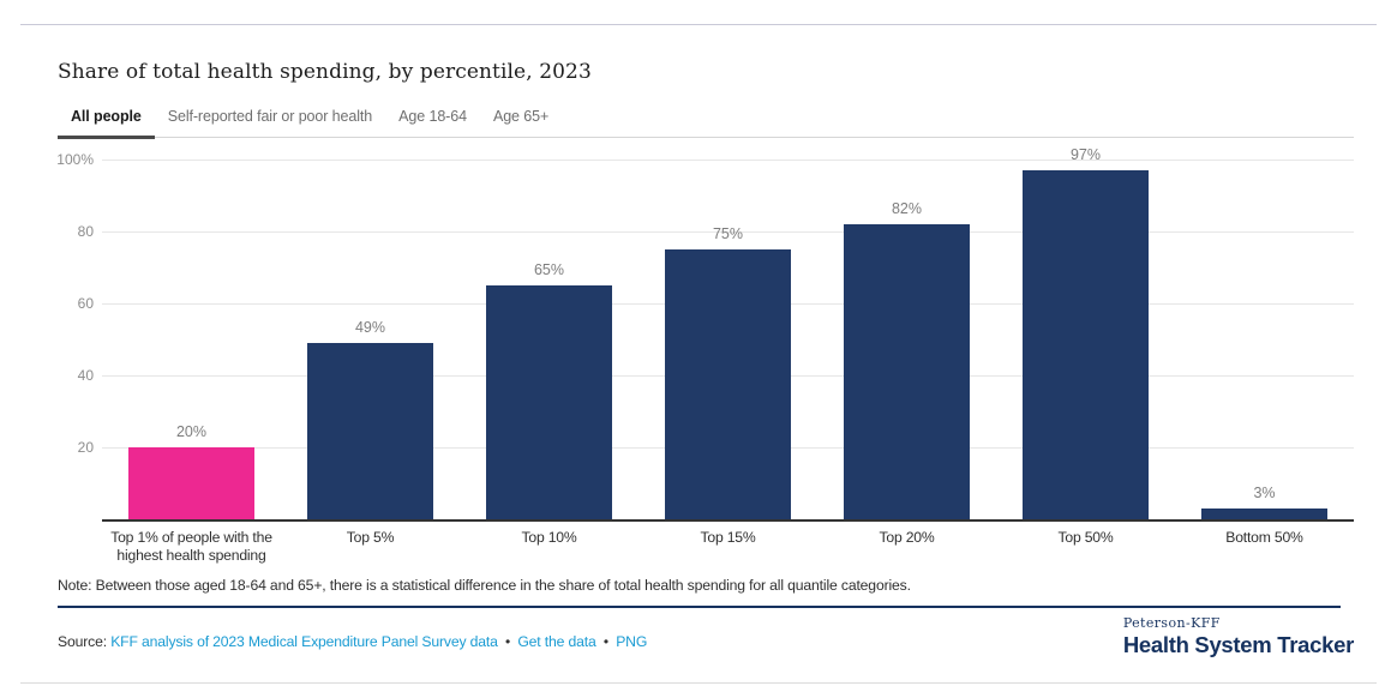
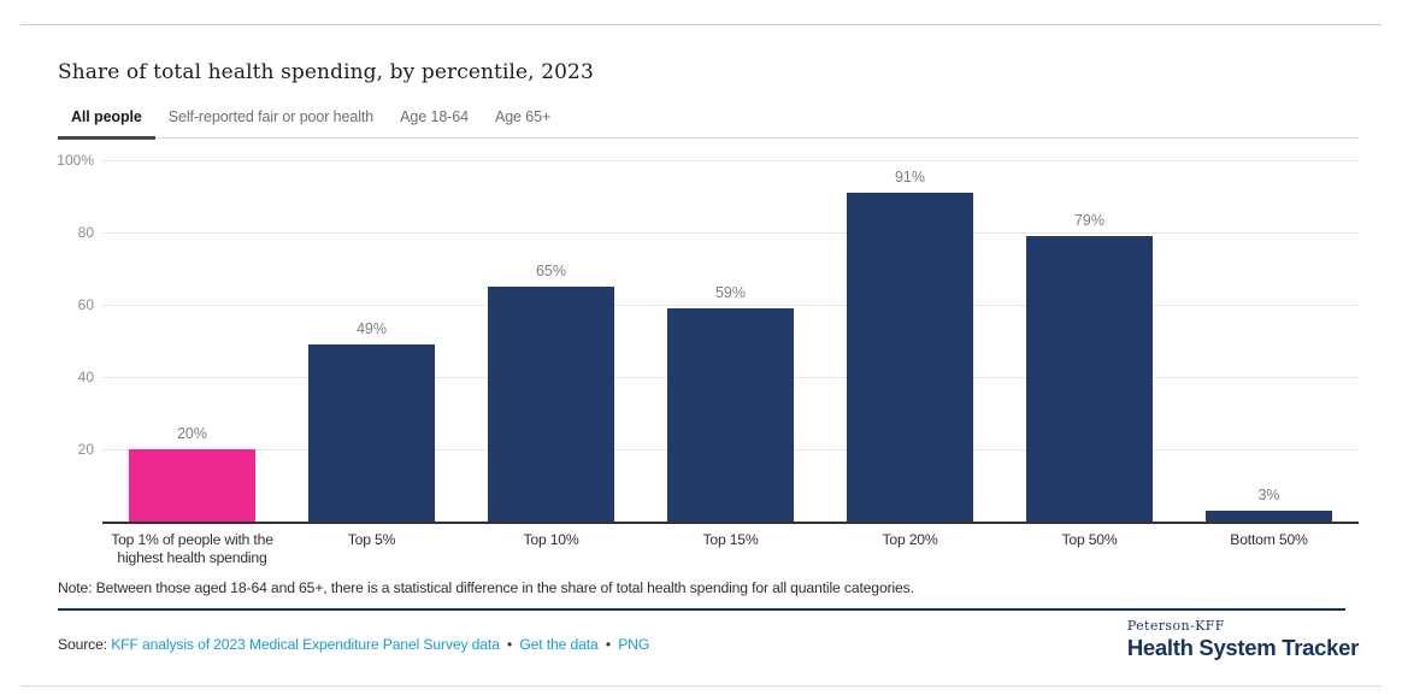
Top 15%: 75% -> 59%
Top 20%: 82% -> 91%
Top 50%: 97% -> 79%
